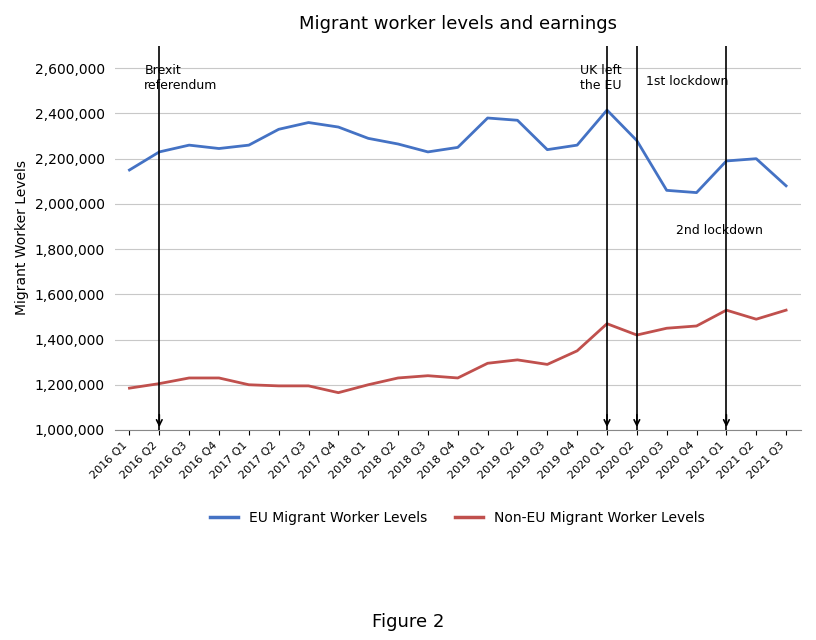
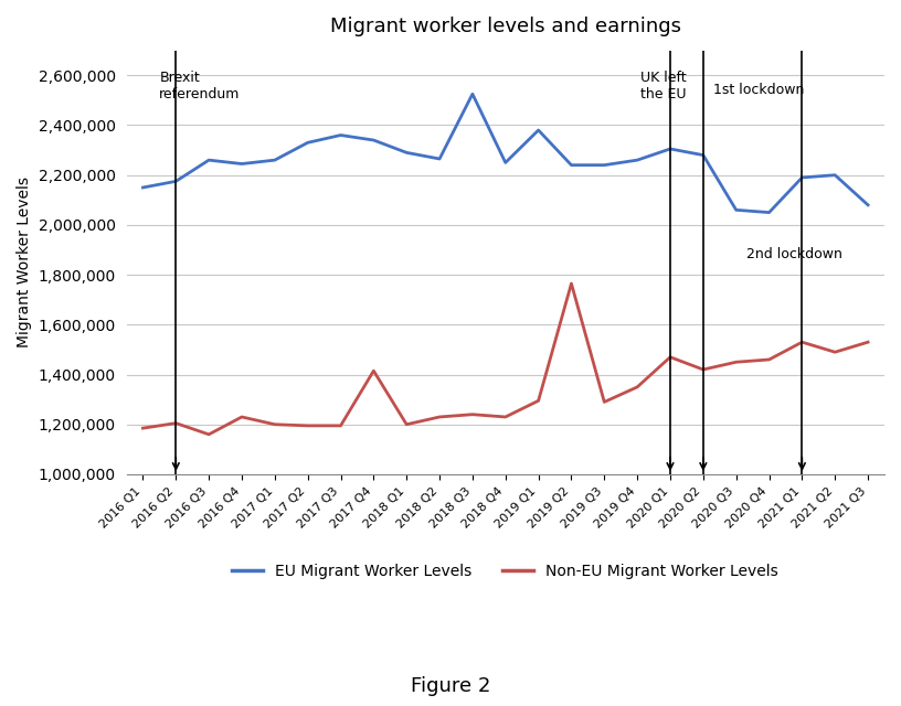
EU Migrant Worker Levels/2016 Q2: 2,230,000 -> 2,175,000
Non-EU Migrant Worker Levels/2016 Q3: 1,230,000 -> 1,160,000
Non-EU Migrant Worker Levels/2017 Q4: 1,165,000 -> 1,415,000
EU Migrant Worker Levels/2018 Q3: 2,230,000 -> 2,525,000
EU Migrant Worker Levels/2019 Q2: 2,370,000 -> 2,240,000
Non-EU Migrant Worker Levels/2019 Q2: 1,310,000 -> 1,765,000
EU Migrant Worker Levels/2020 Q1: 2,415,000 -> 2,305,000
